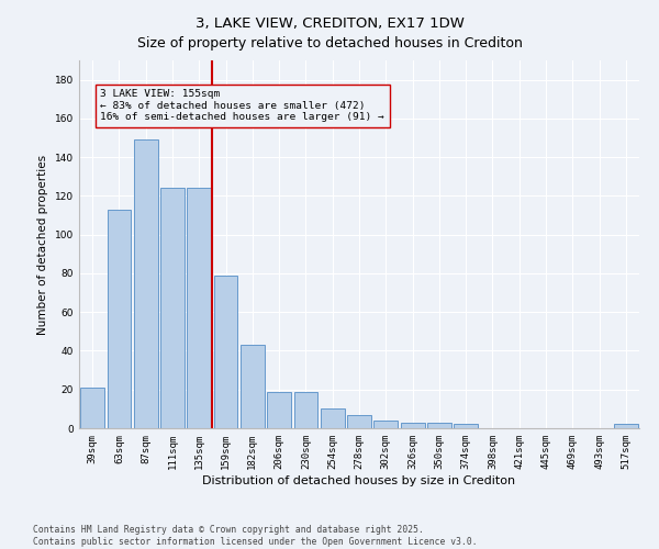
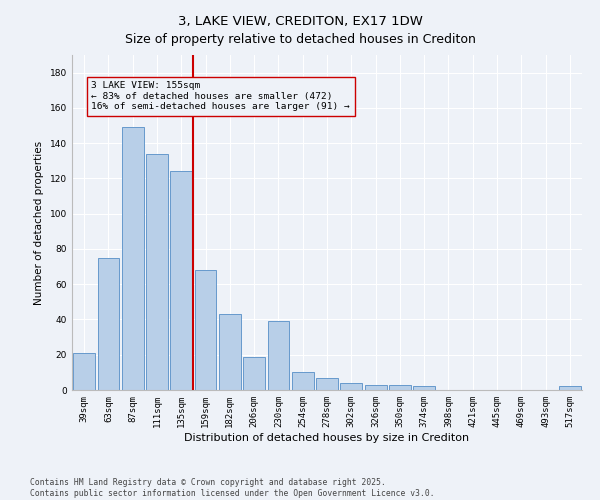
63sqm: 113 -> 75
111sqm: 124 -> 134
159sqm: 79 -> 68
230sqm: 19 -> 39
